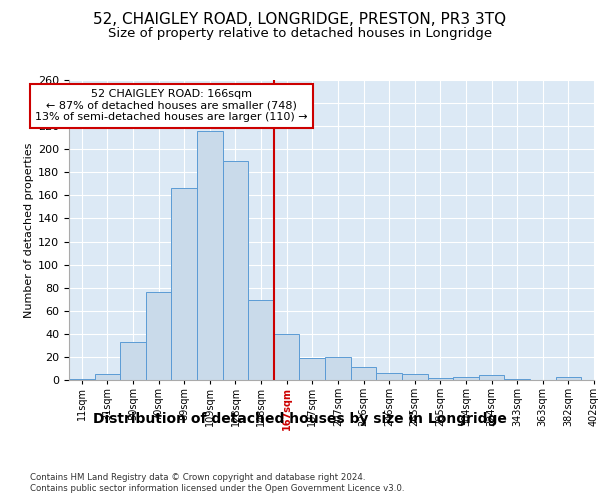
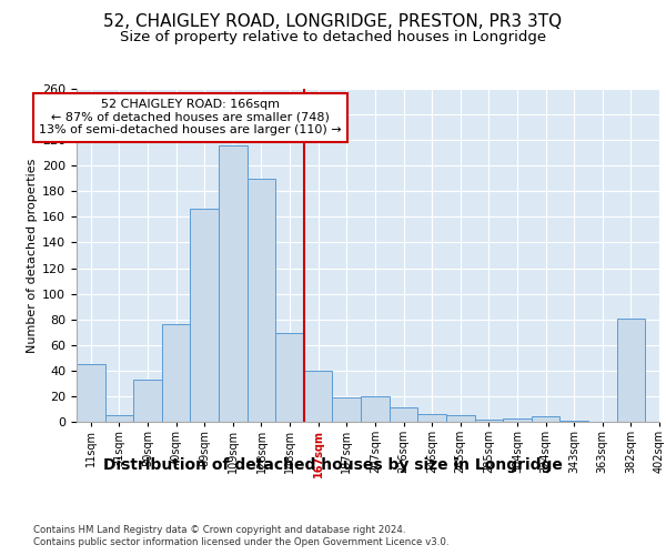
11sqm: 1 -> 45
382sqm: 3 -> 81
